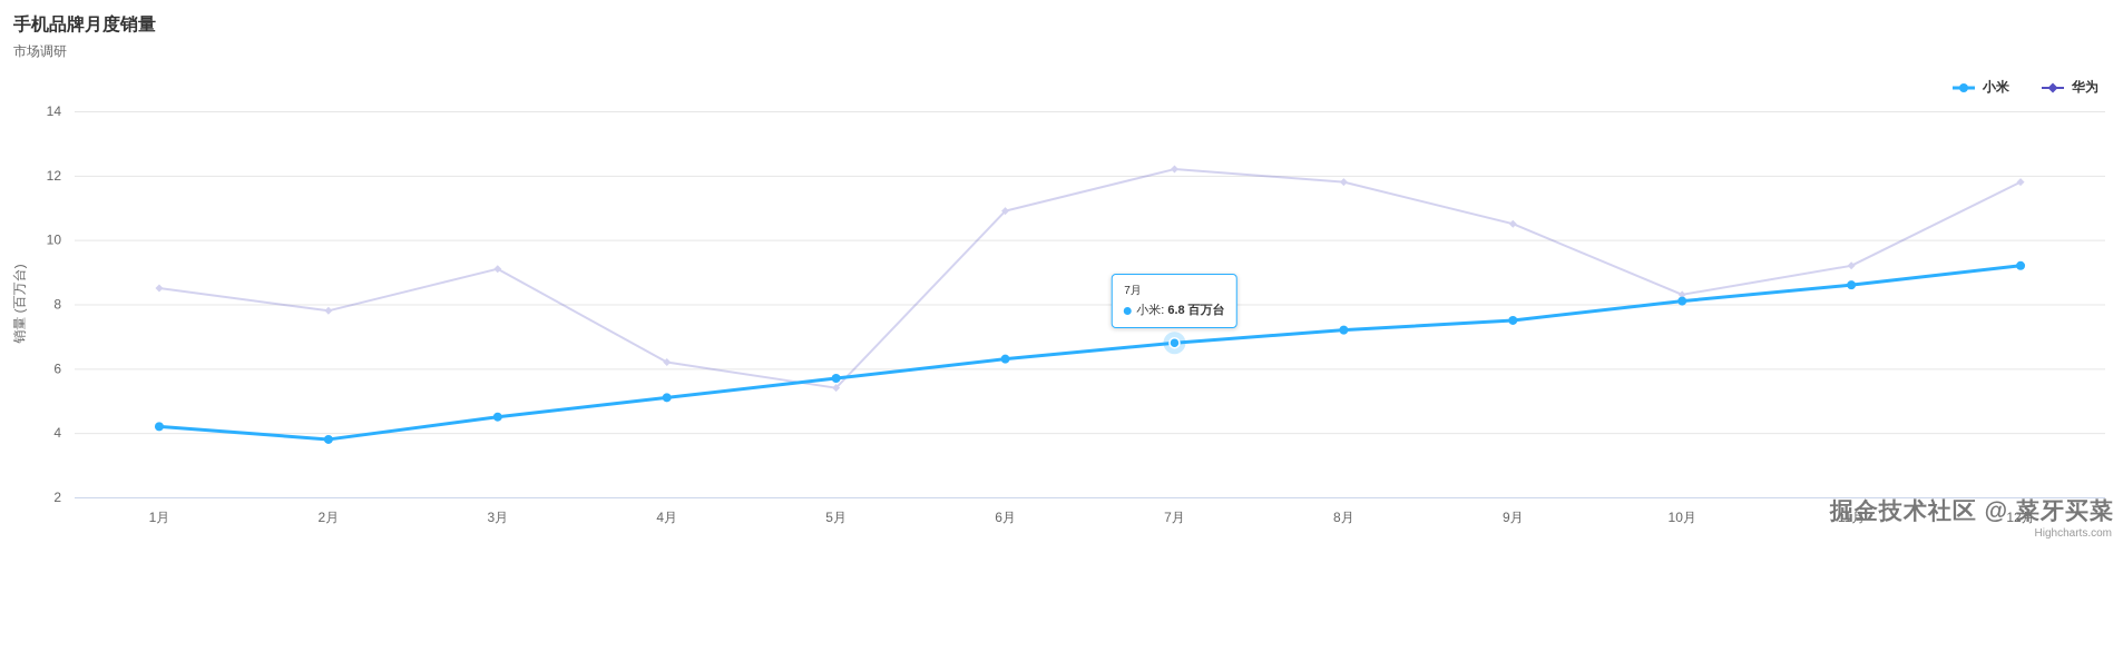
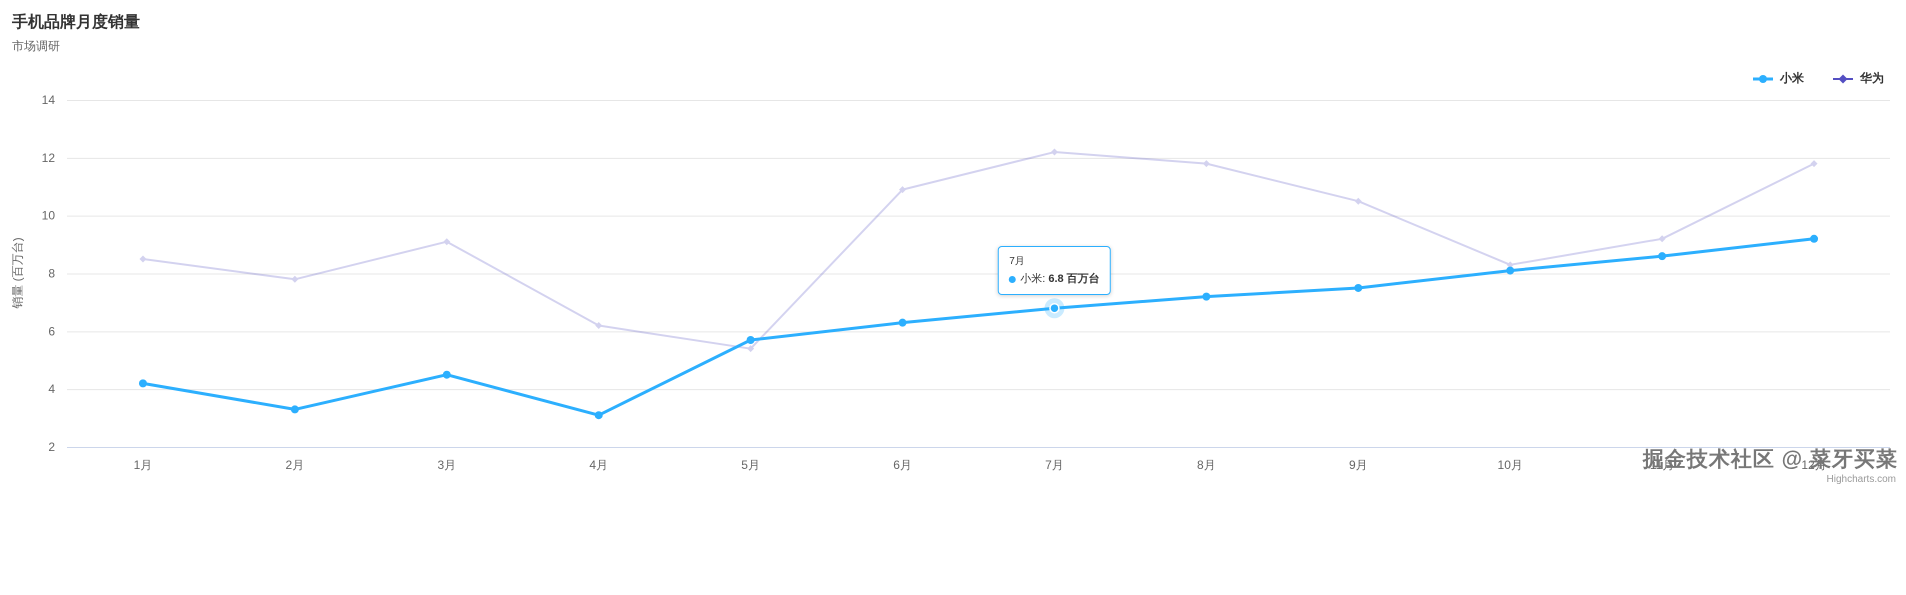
小米/2月: 3.8 -> 3.3
小米/4月: 5.1 -> 3.1
